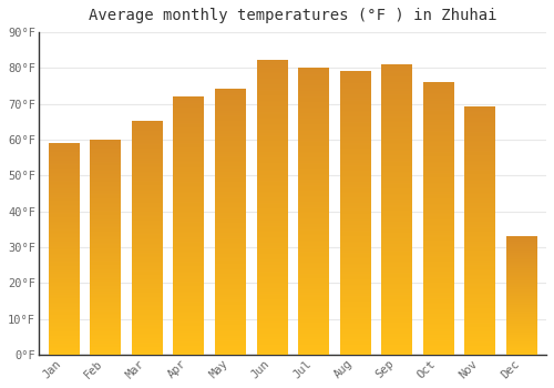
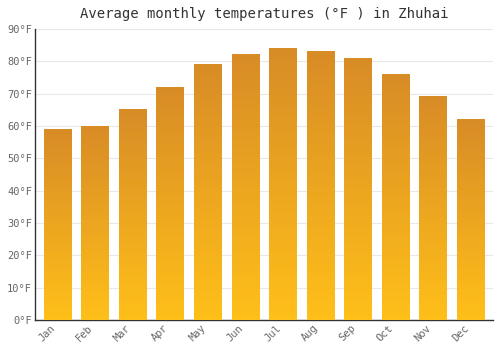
May: 74°F -> 79°F
Jul: 80°F -> 84°F
Aug: 79°F -> 83°F
Dec: 33°F -> 62°F
